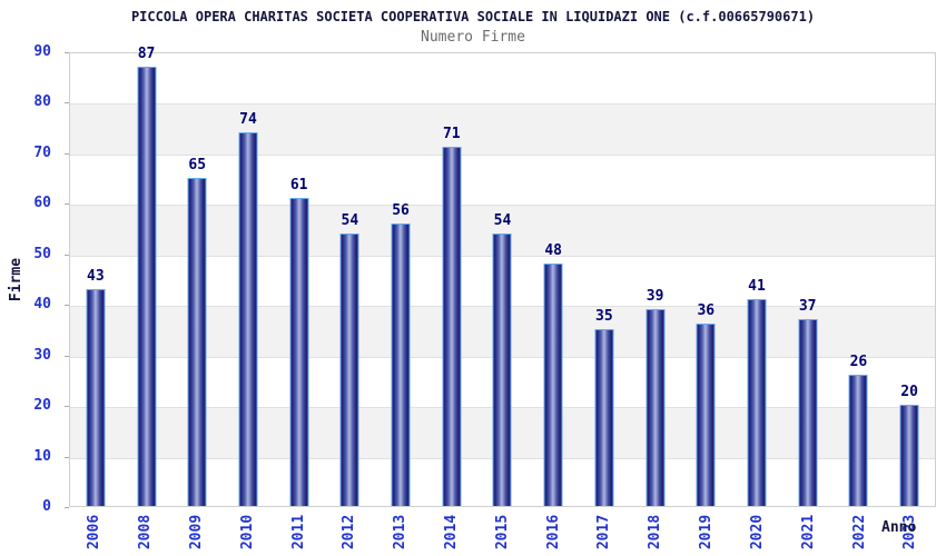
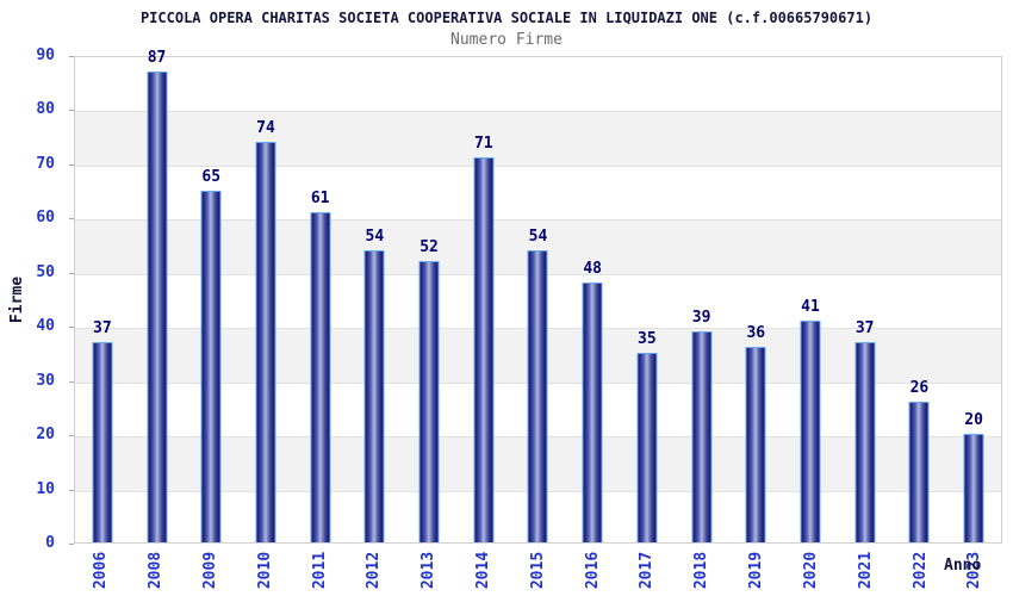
2006: 43 -> 37
2013: 56 -> 52
